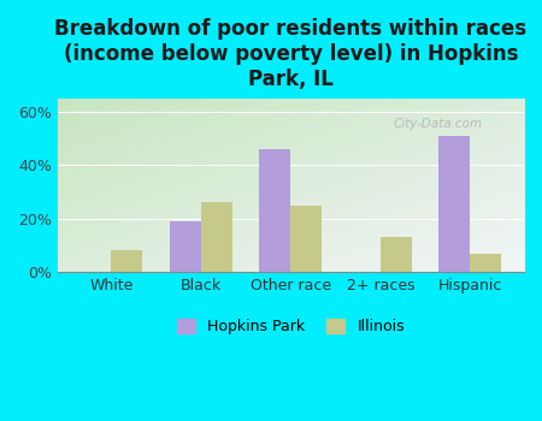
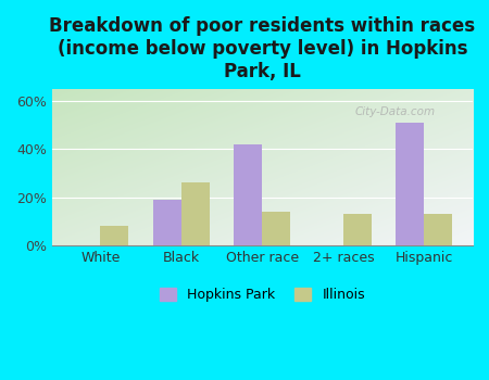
Hopkins Park/Other race: 46% -> 42%
Illinois/Other race: 25% -> 14%
Illinois/Hispanic: 7% -> 13%
